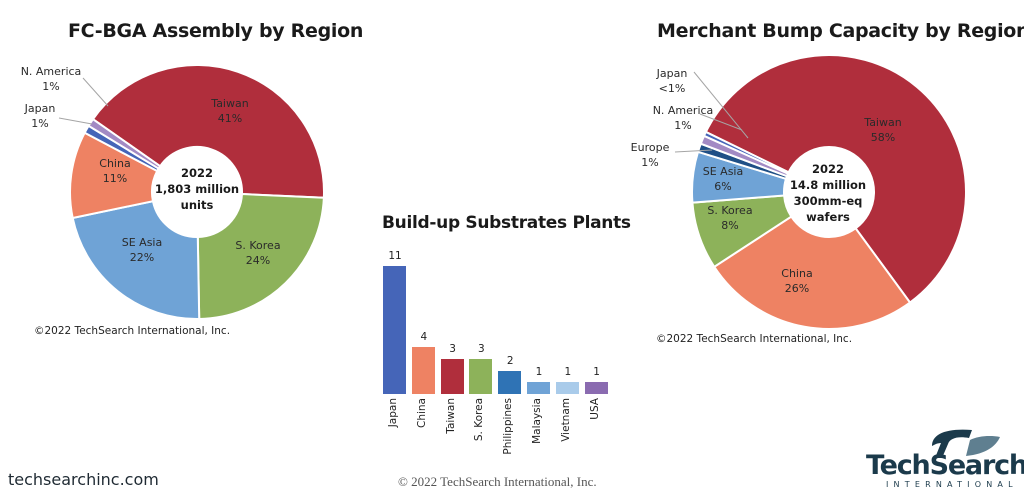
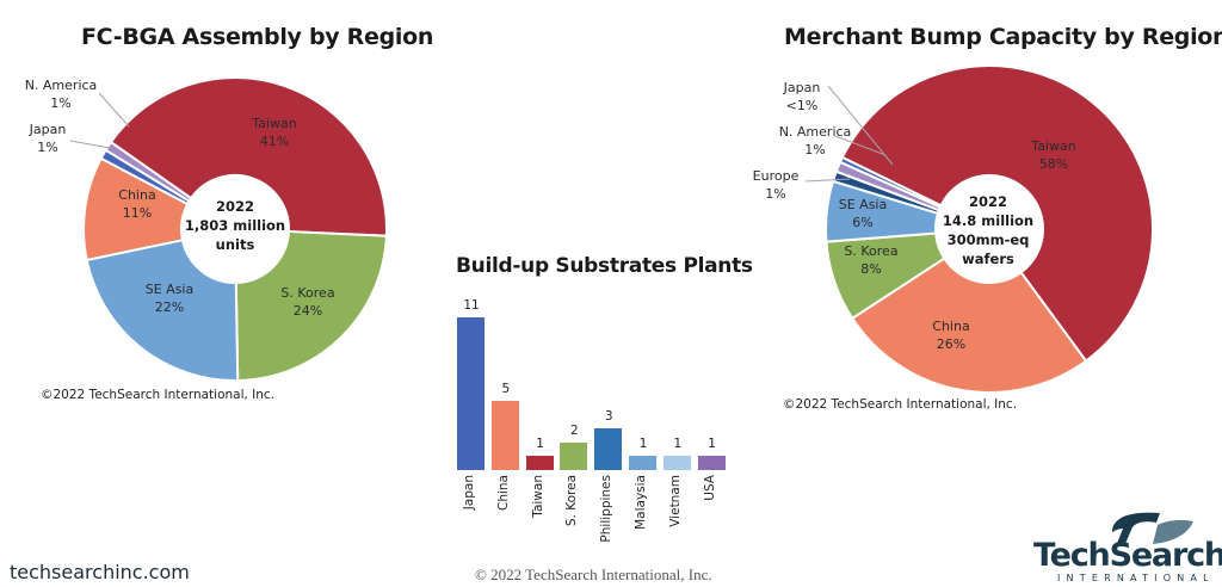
Build-up Substrates Plants/China: 4 -> 5
Build-up Substrates Plants/Taiwan: 3 -> 1
Build-up Substrates Plants/S. Korea: 3 -> 2
Build-up Substrates Plants/Philippines: 2 -> 3
